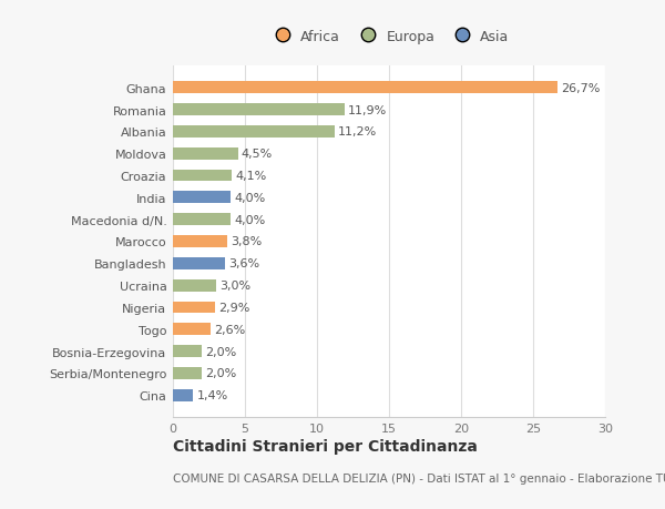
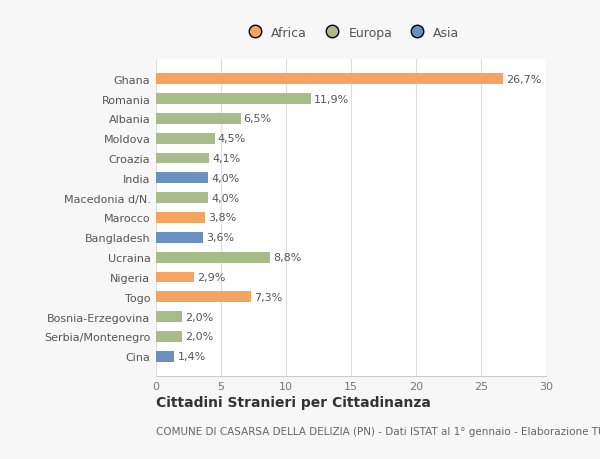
Albania: 11,2% -> 6,5%
Ucraina: 3,0% -> 8,8%
Togo: 2,6% -> 7,3%
